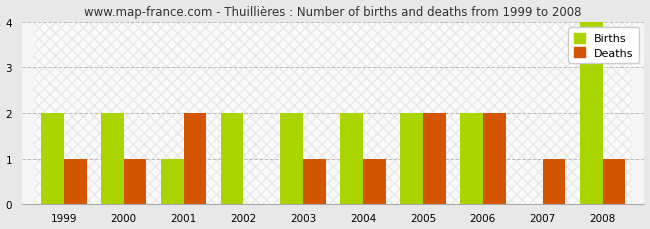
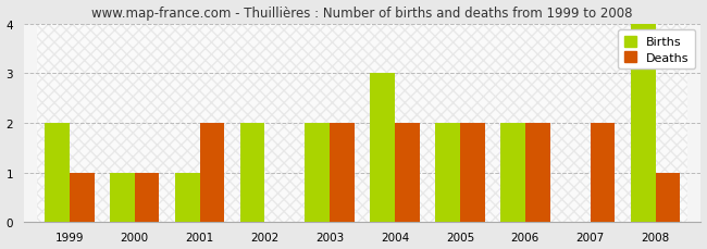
Births/2000: 2 -> 1
Deaths/2003: 1 -> 2
Births/2004: 2 -> 3
Deaths/2004: 1 -> 2
Deaths/2007: 1 -> 2
